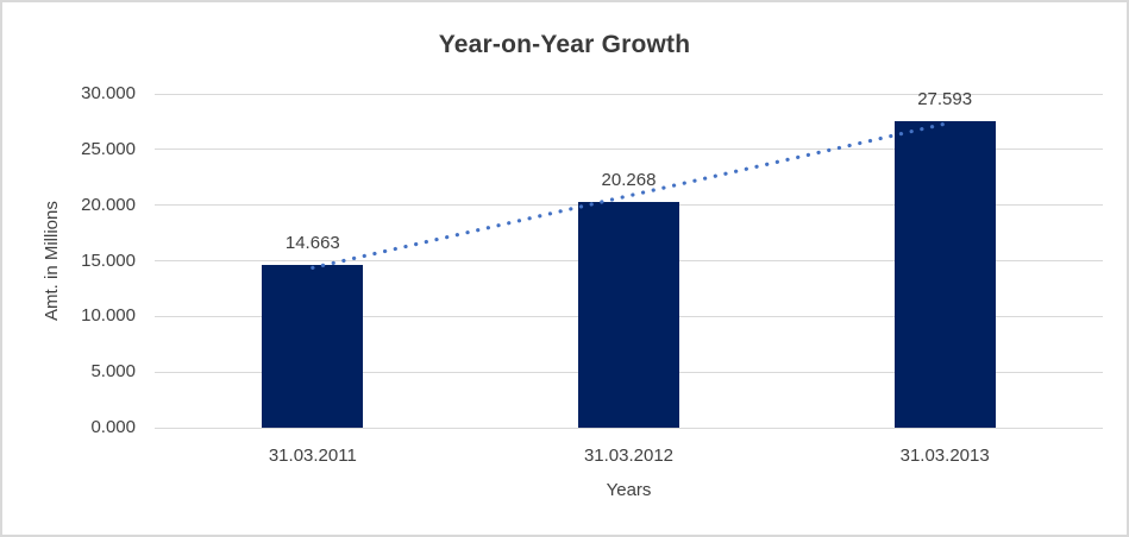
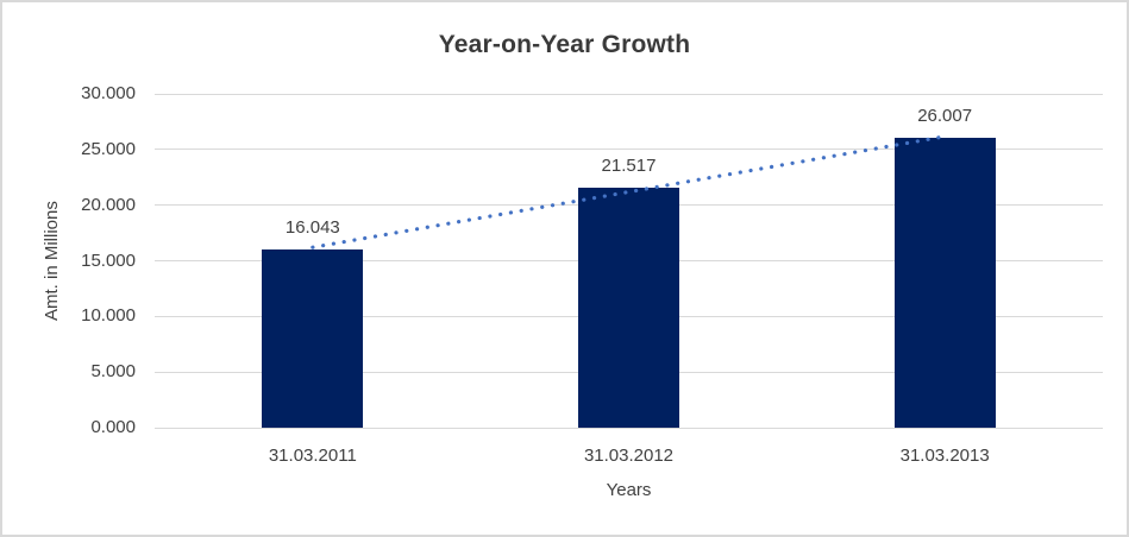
31.03.2011: 14.663 -> 16.043
31.03.2012: 20.268 -> 21.517
31.03.2013: 27.593 -> 26.007
